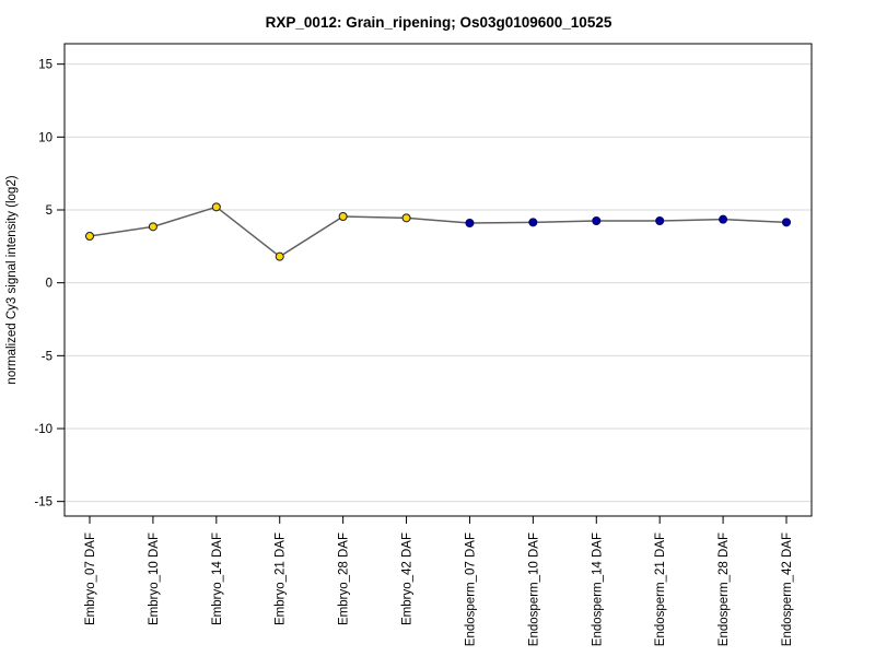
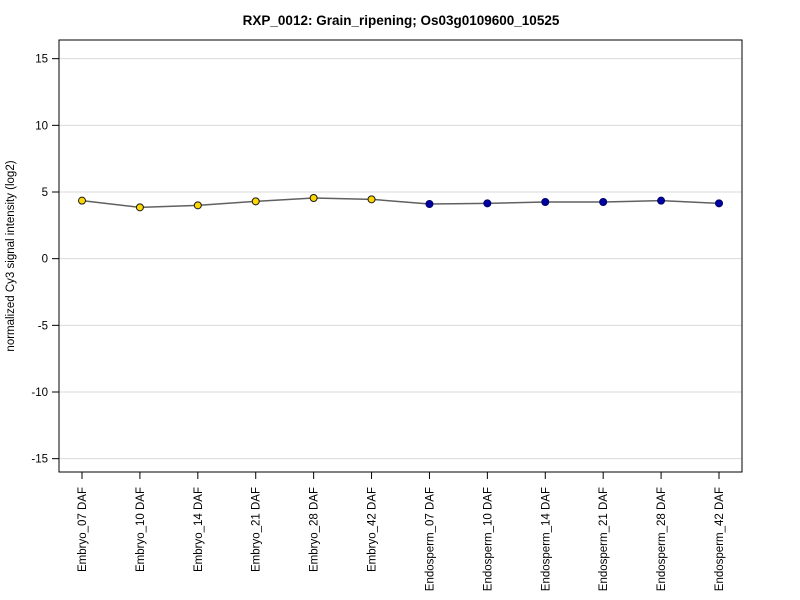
Embryo_07 DAF: 3.2 -> 4.3
Embryo_14 DAF: 5.2 -> 4.0
Embryo_21 DAF: 1.8 -> 4.3
